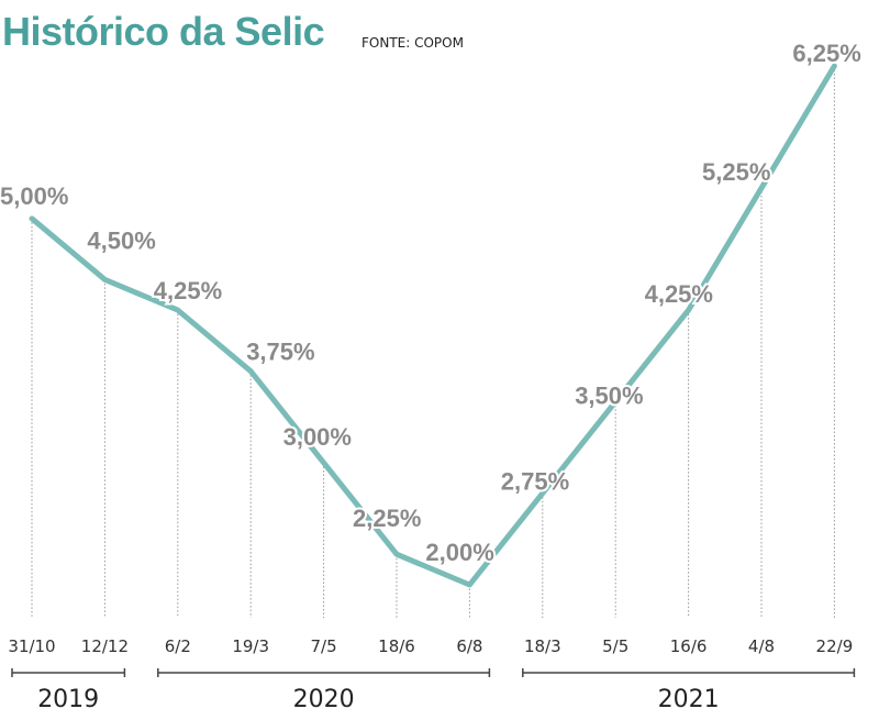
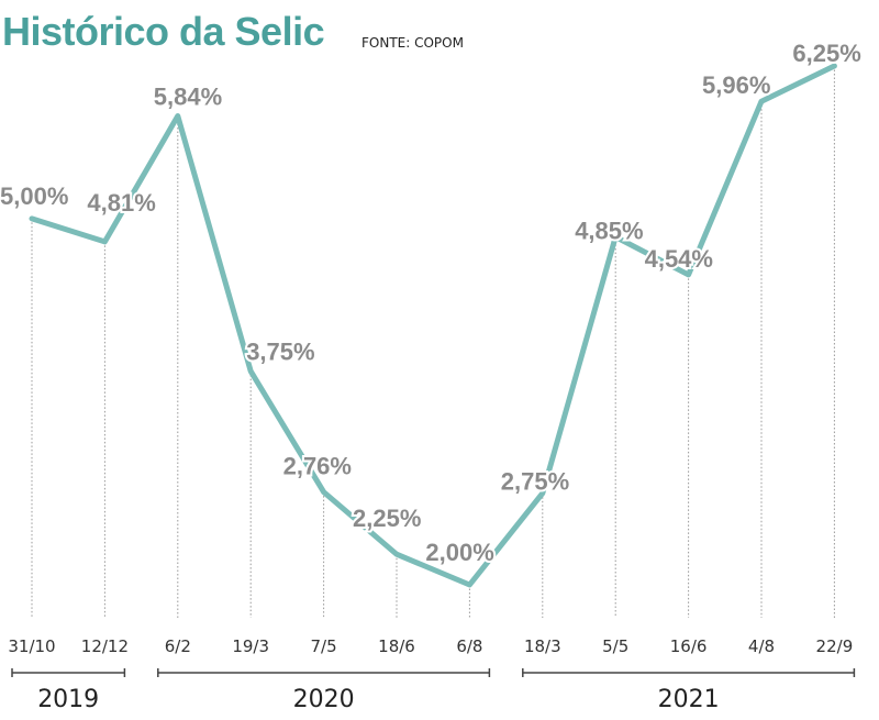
12/12: 4,50% -> 4,81%
6/2: 4,25% -> 5,84%
7/5: 3,00% -> 2,76%
5/5: 3,50% -> 4,85%
16/6: 4,25% -> 4,54%
4/8: 5,25% -> 5,96%
